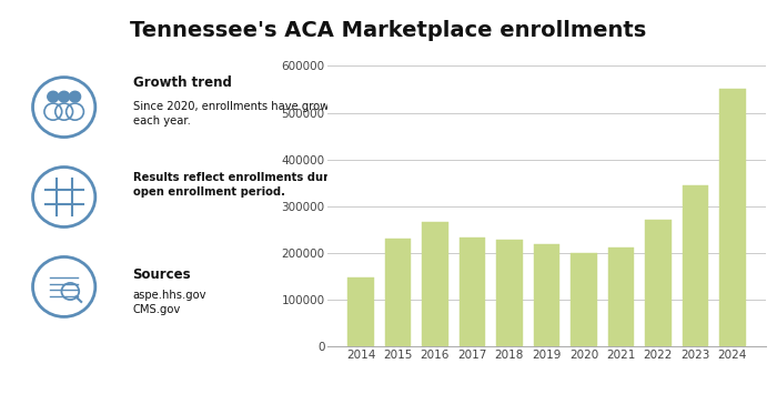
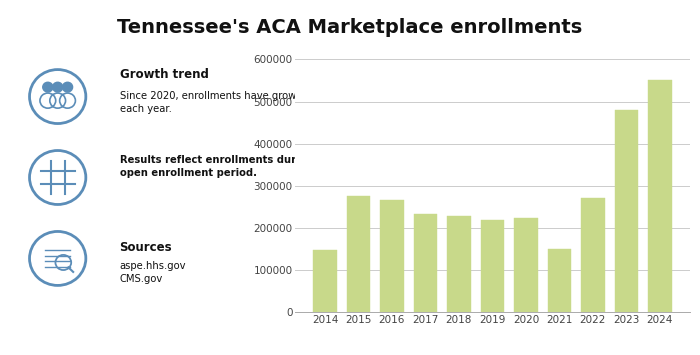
2015: 230000 -> 275000
2020: 200000 -> 225000
2021: 212000 -> 150000
2023: 345000 -> 480000
